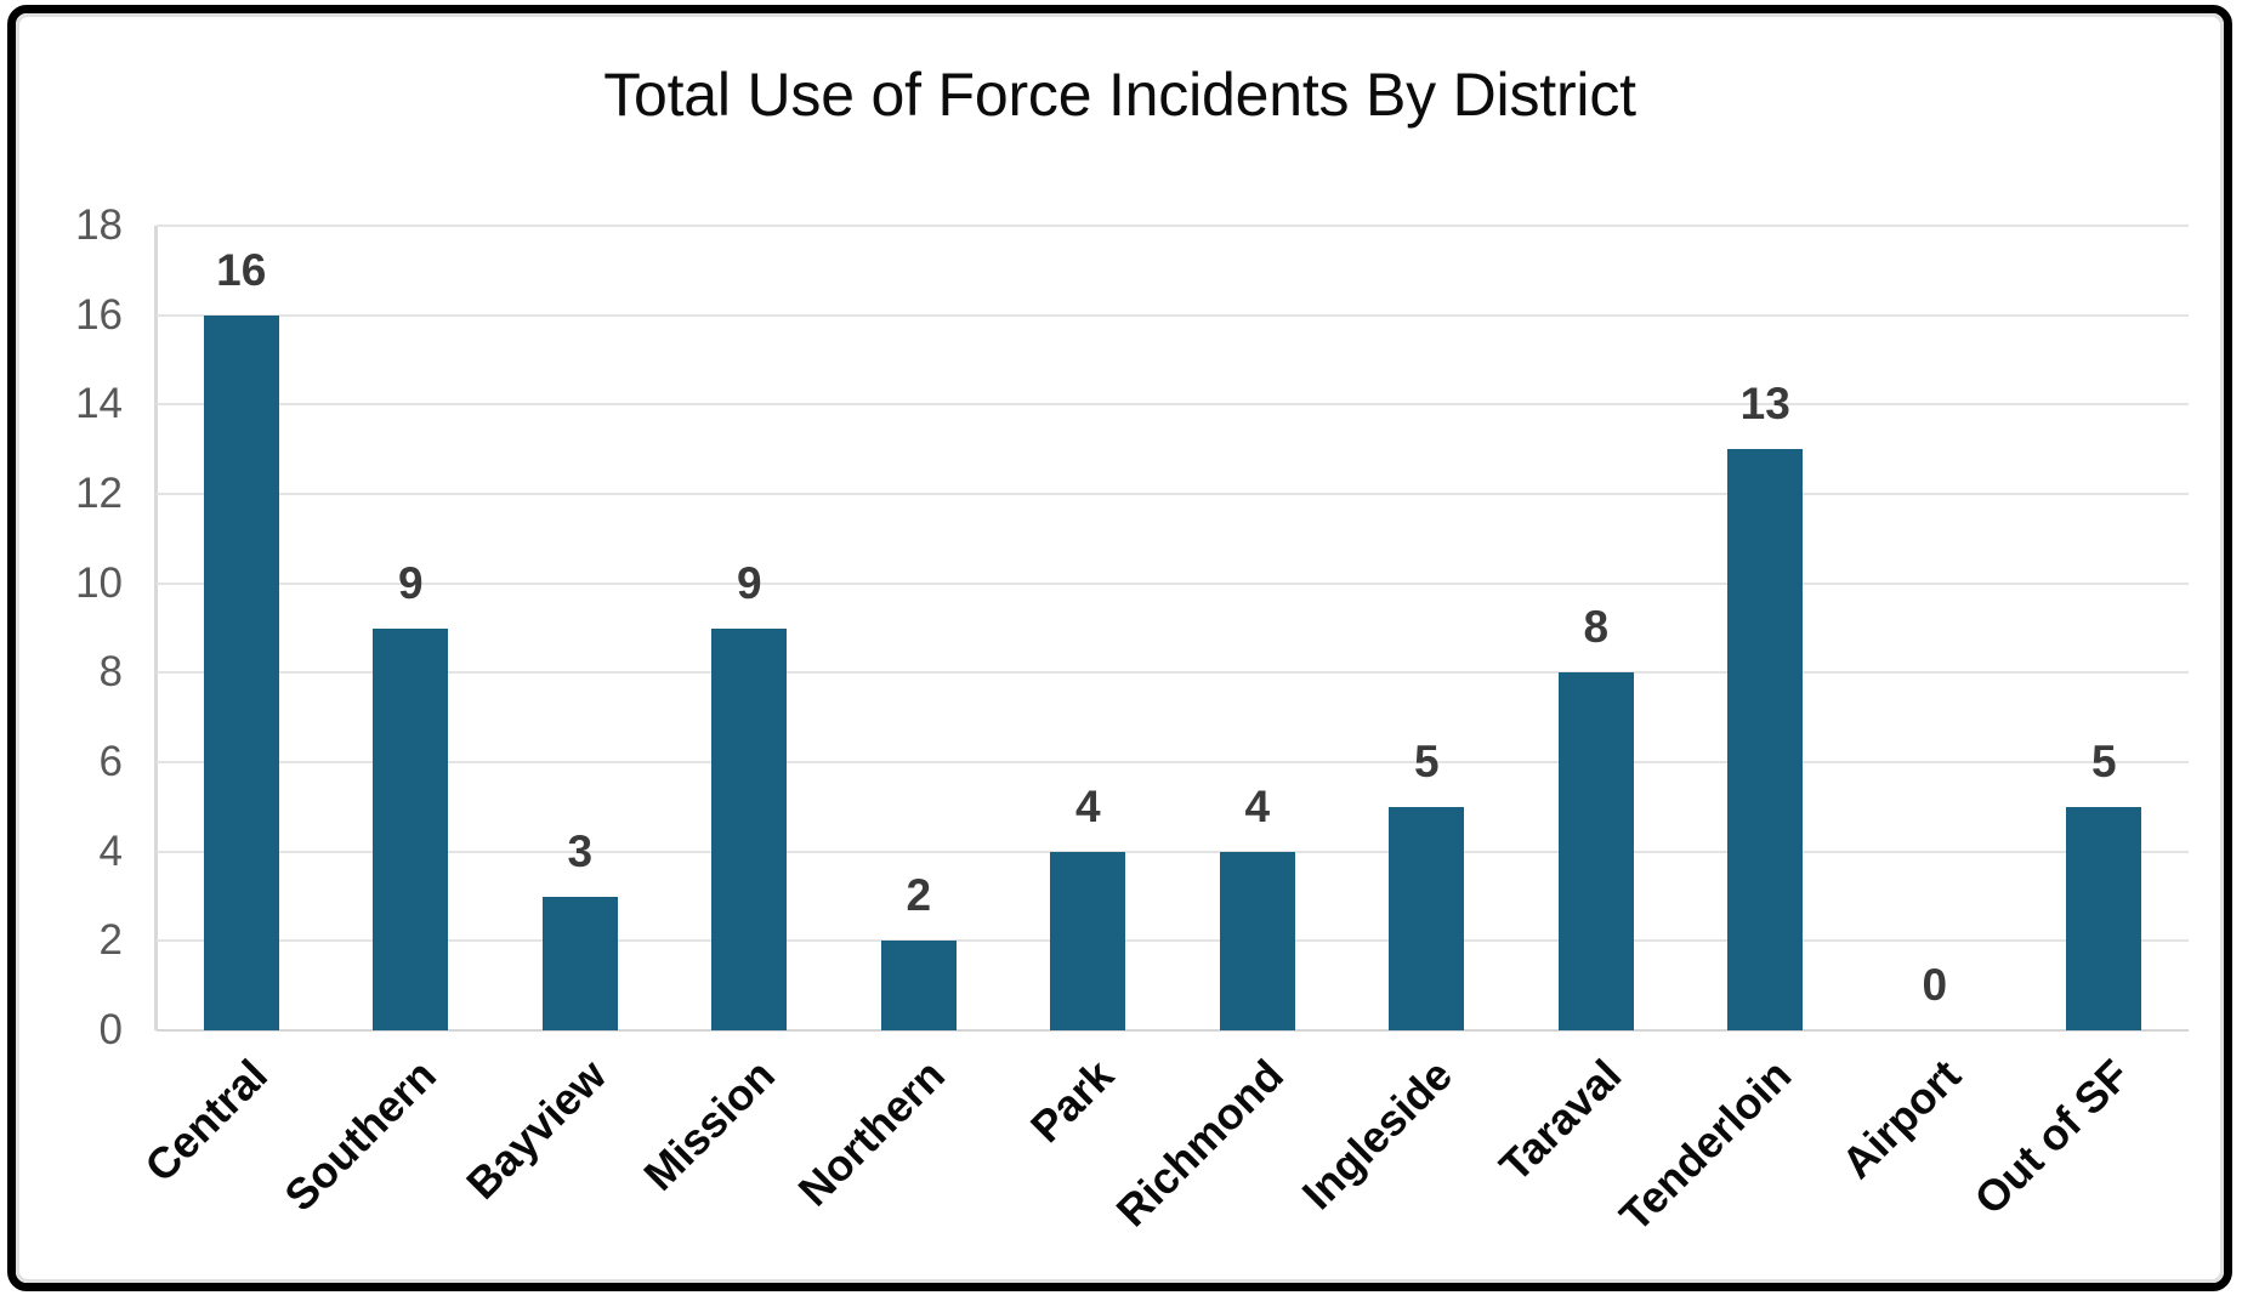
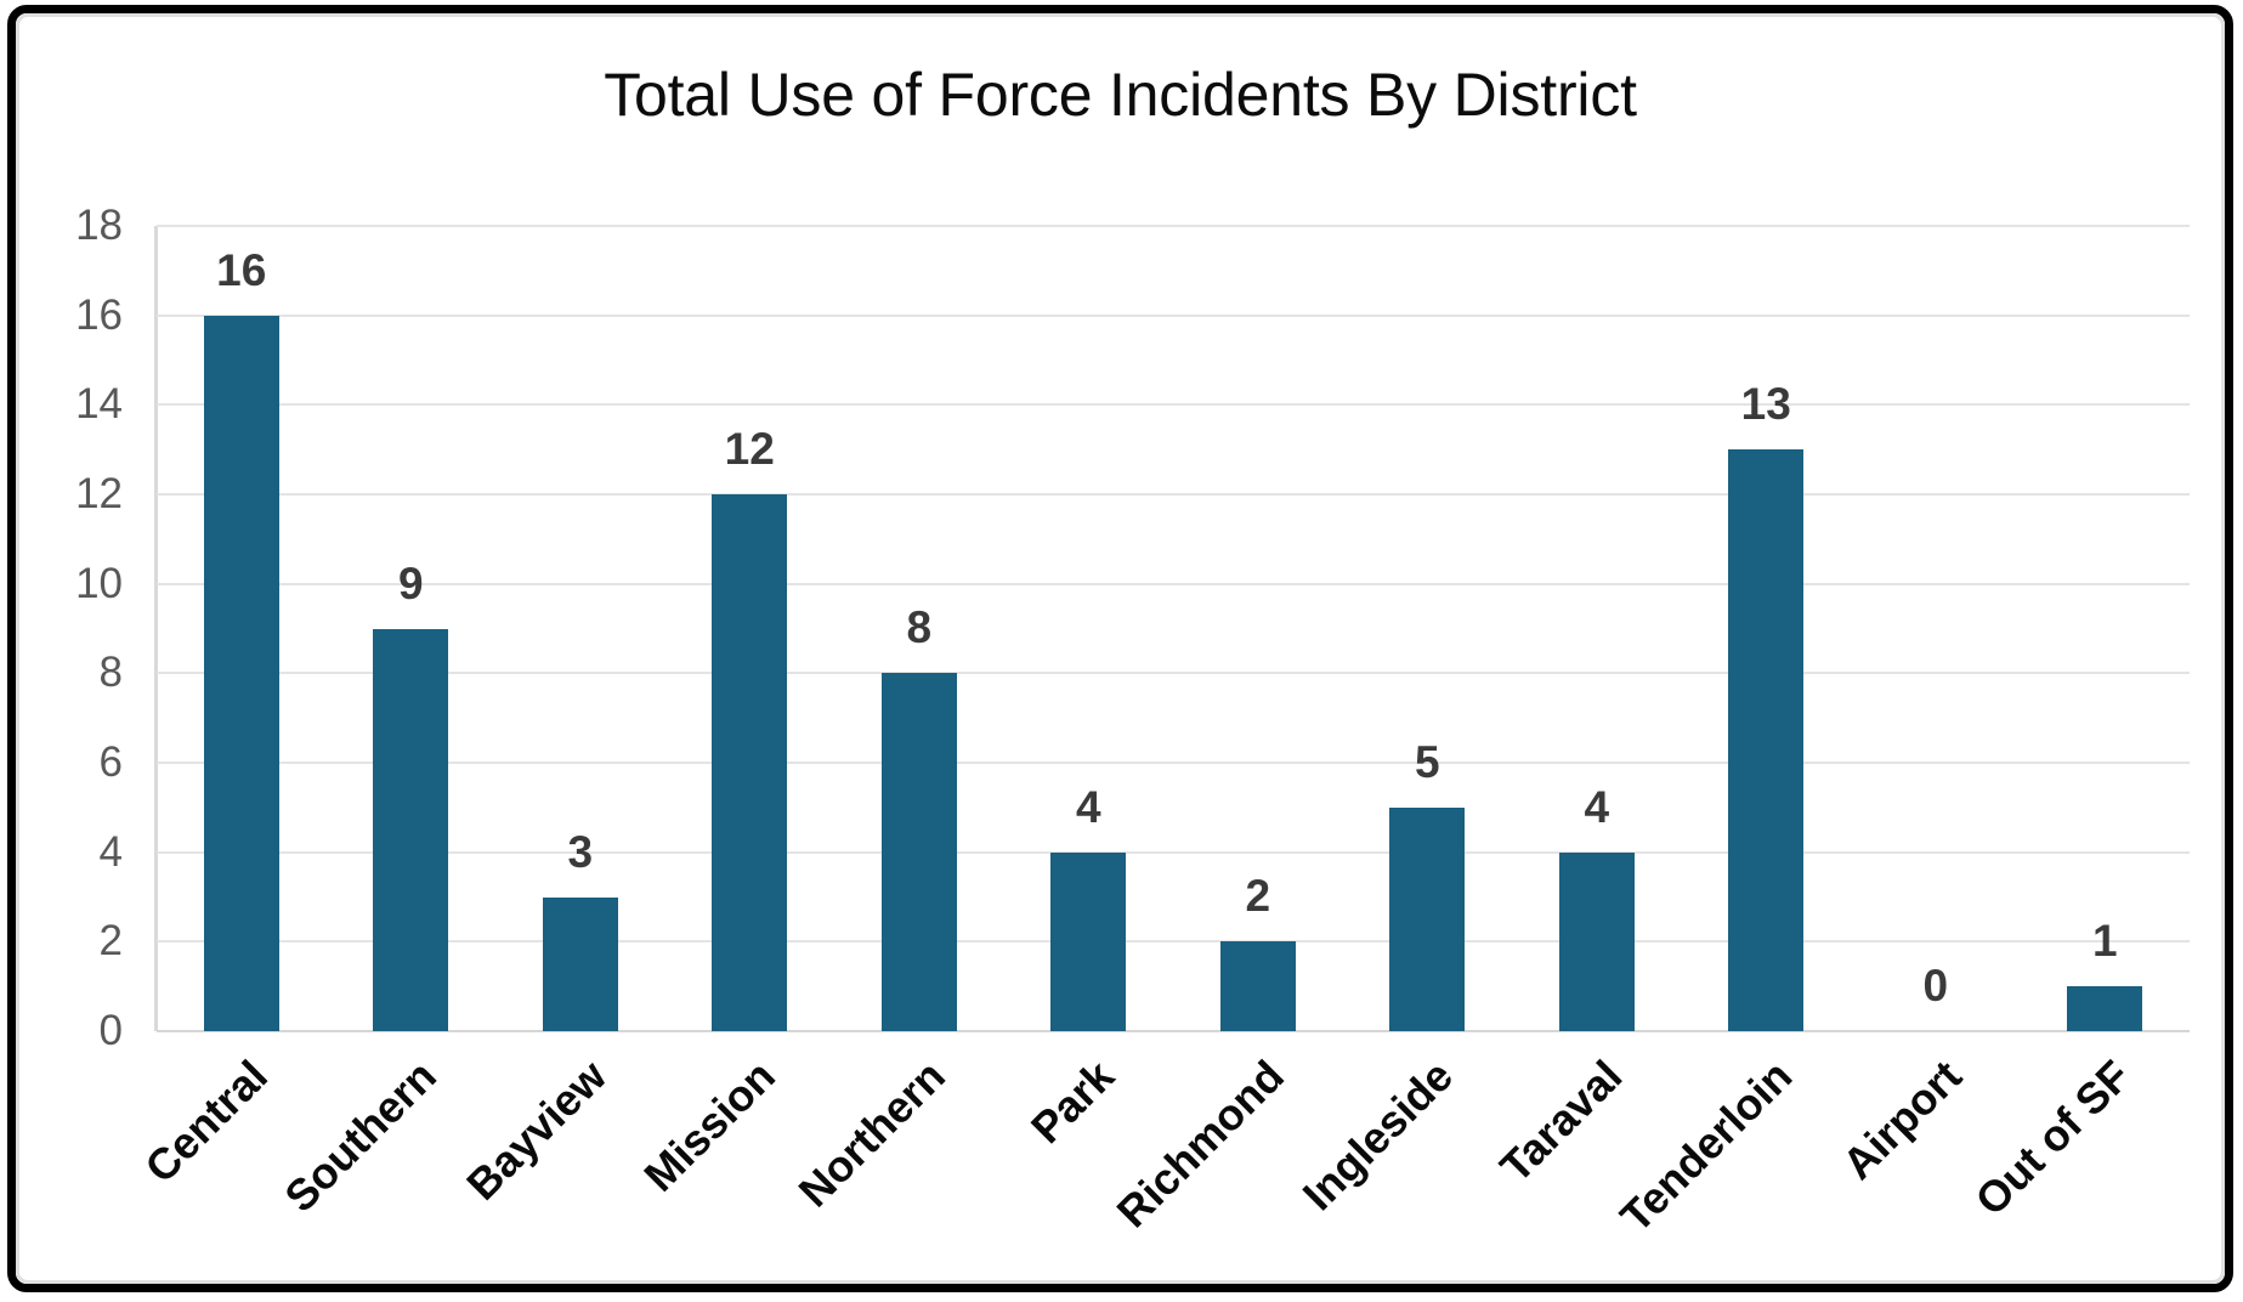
Mission: 9 -> 12
Northern: 2 -> 8
Richmond: 4 -> 2
Taraval: 8 -> 4
Out of SF: 5 -> 1
